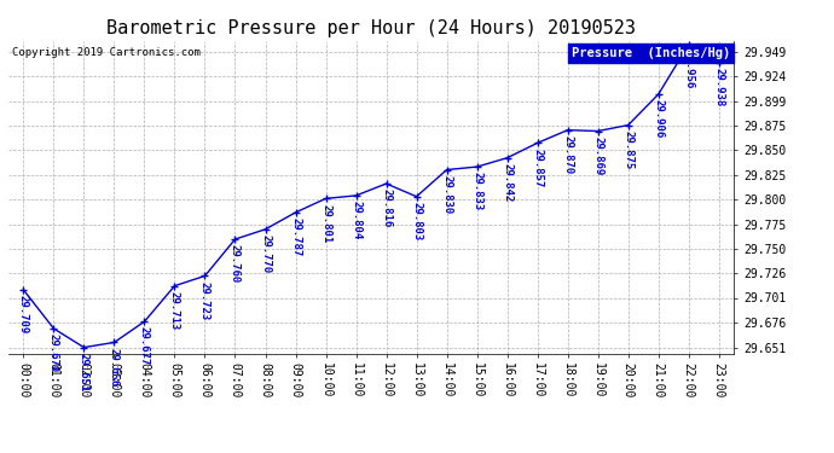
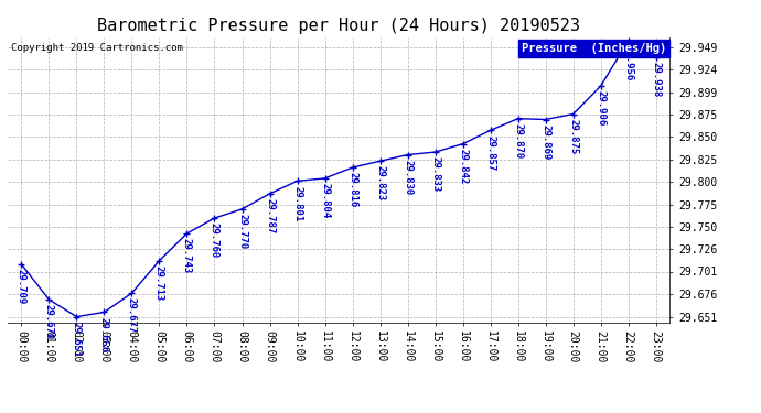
06:00: 29.723 -> 29.743
13:00: 29.803 -> 29.823
